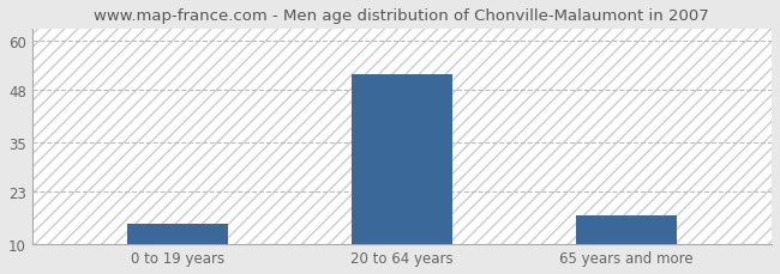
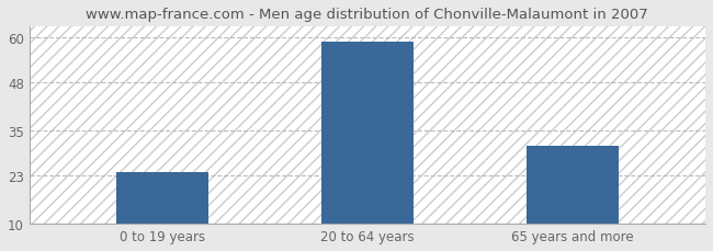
0 to 19 years: 15 -> 24
20 to 64 years: 52 -> 59
65 years and more: 17 -> 31
